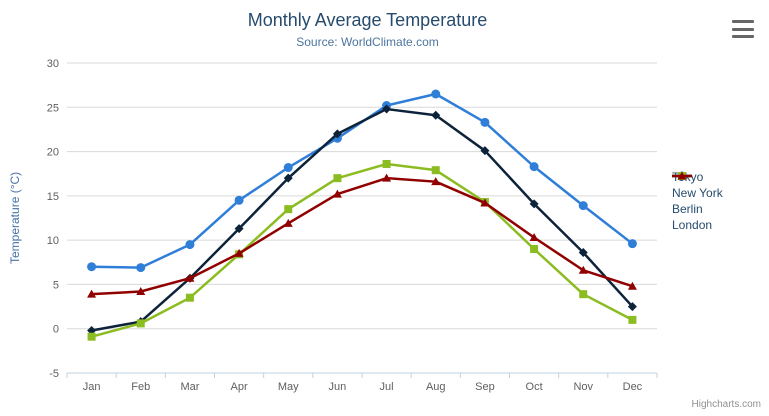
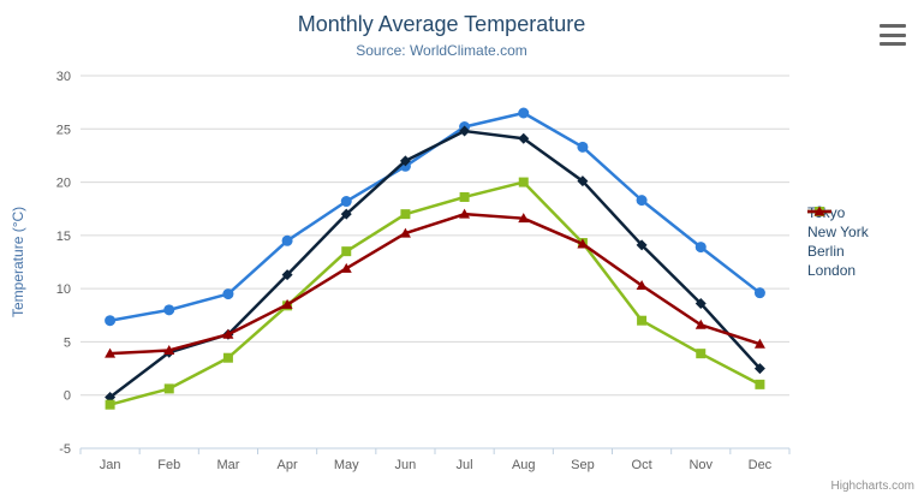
Tokyo/Feb: 7 -> 8
New York/Feb: 1 -> 4
Berlin/Aug: 18 -> 20
Berlin/Oct: 9 -> 7
